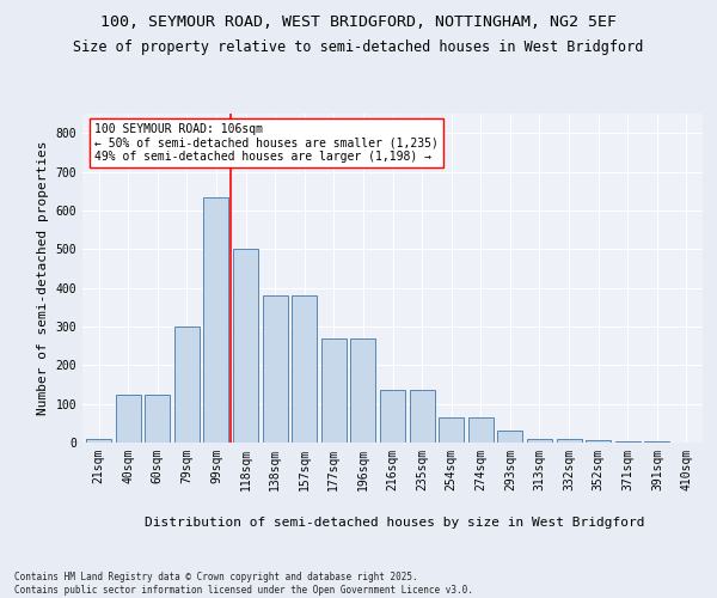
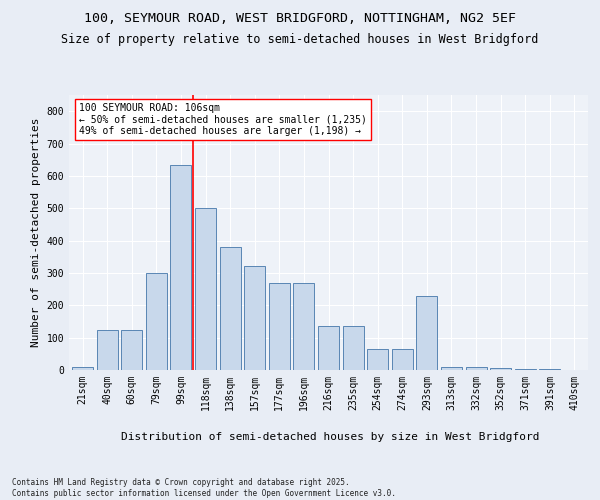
157sqm: 380 -> 320
293sqm: 30 -> 230
